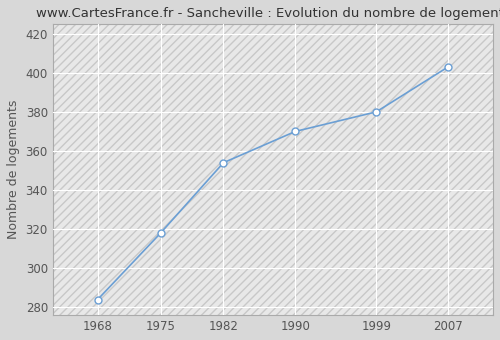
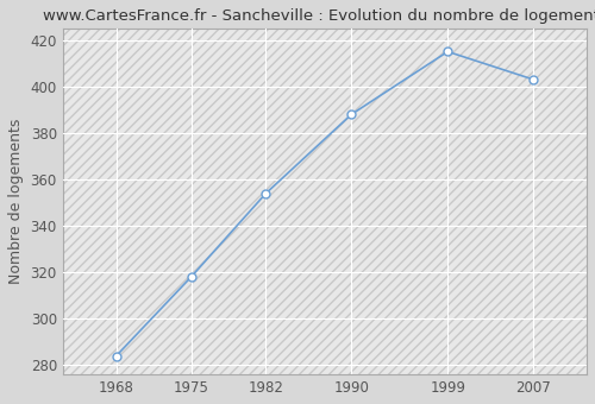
1990: 370 -> 388
1999: 380 -> 415
